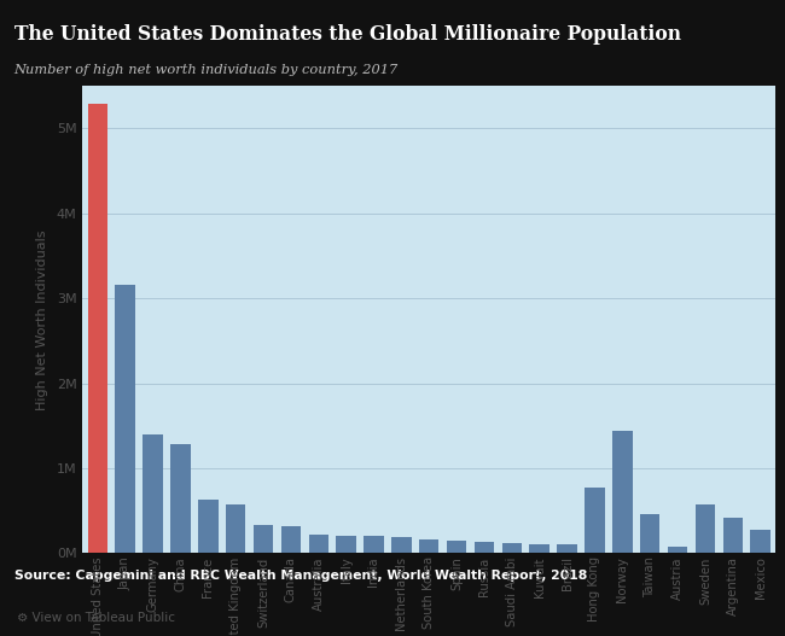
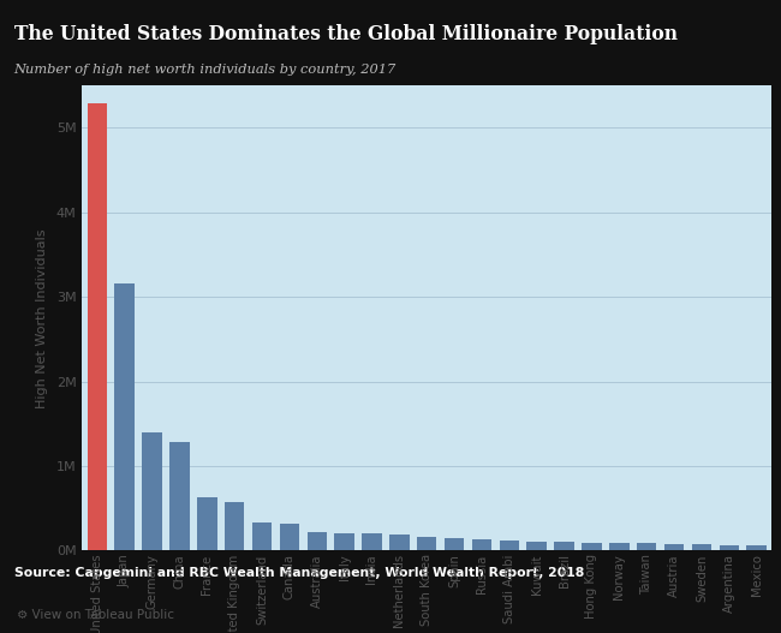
Hong Kong: 0.78M -> 0.10M
Norway: 1.44M -> 0.09M
Taiwan: 0.46M -> 0.09M
Sweden: 0.58M -> 0.08M
Argentina: 0.42M -> 0.07M
Mexico: 0.28M -> 0.06M
